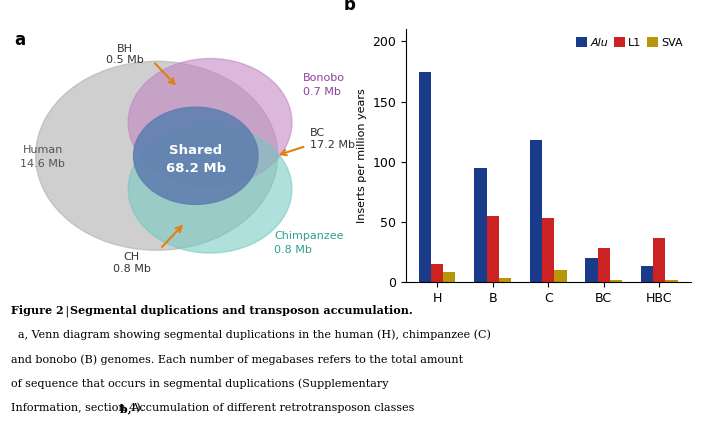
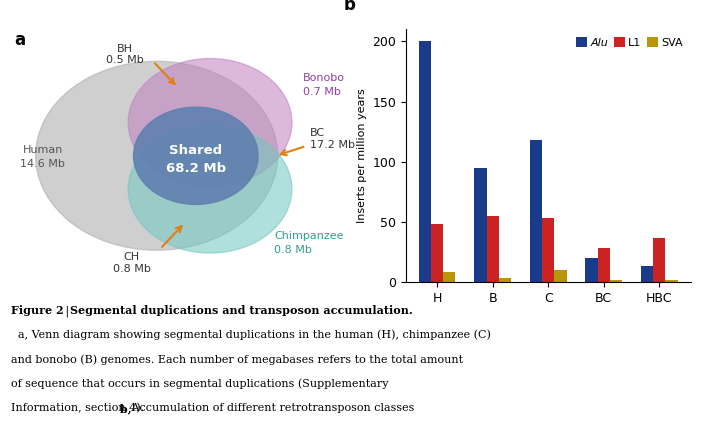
Alu/H: 175 -> 200
L1/H: 15 -> 48
